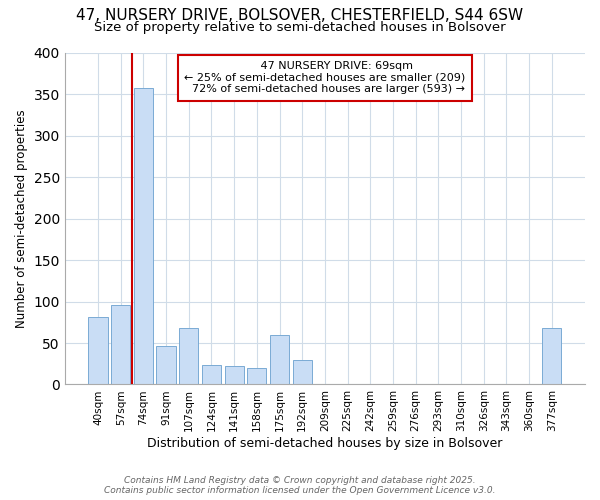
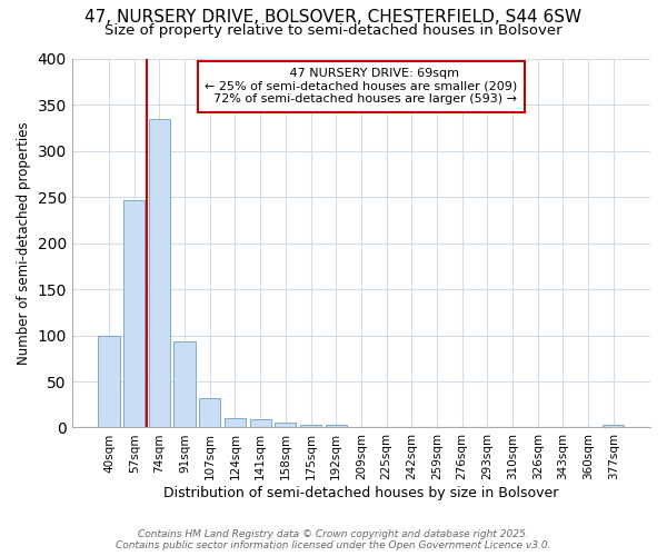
40sqm: 82 -> 100
57sqm: 96 -> 247
74sqm: 358 -> 335
91sqm: 46 -> 93
107sqm: 68 -> 32
124sqm: 24 -> 10
141sqm: 22 -> 9
158sqm: 20 -> 5
175sqm: 60 -> 3
192sqm: 30 -> 3
377sqm: 68 -> 3
